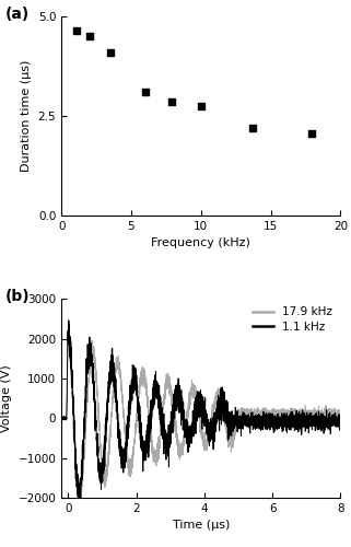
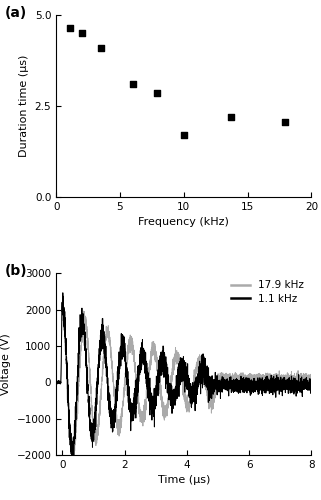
10: 2.75 -> 1.70
